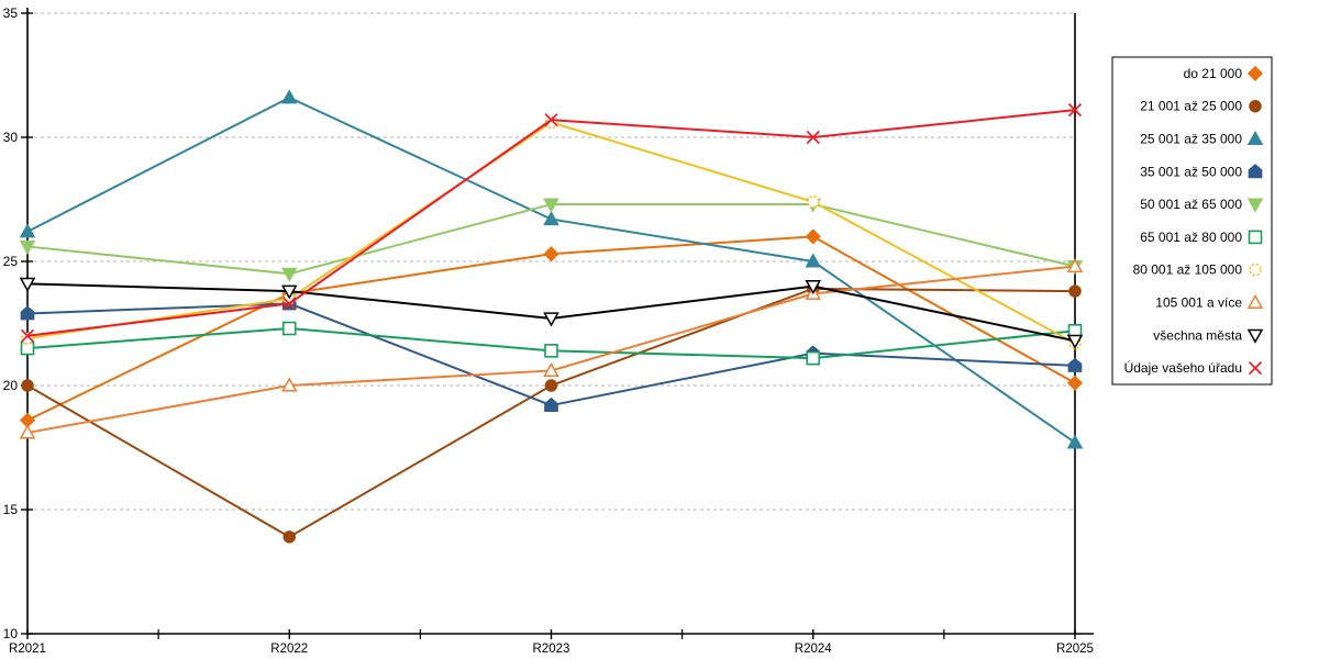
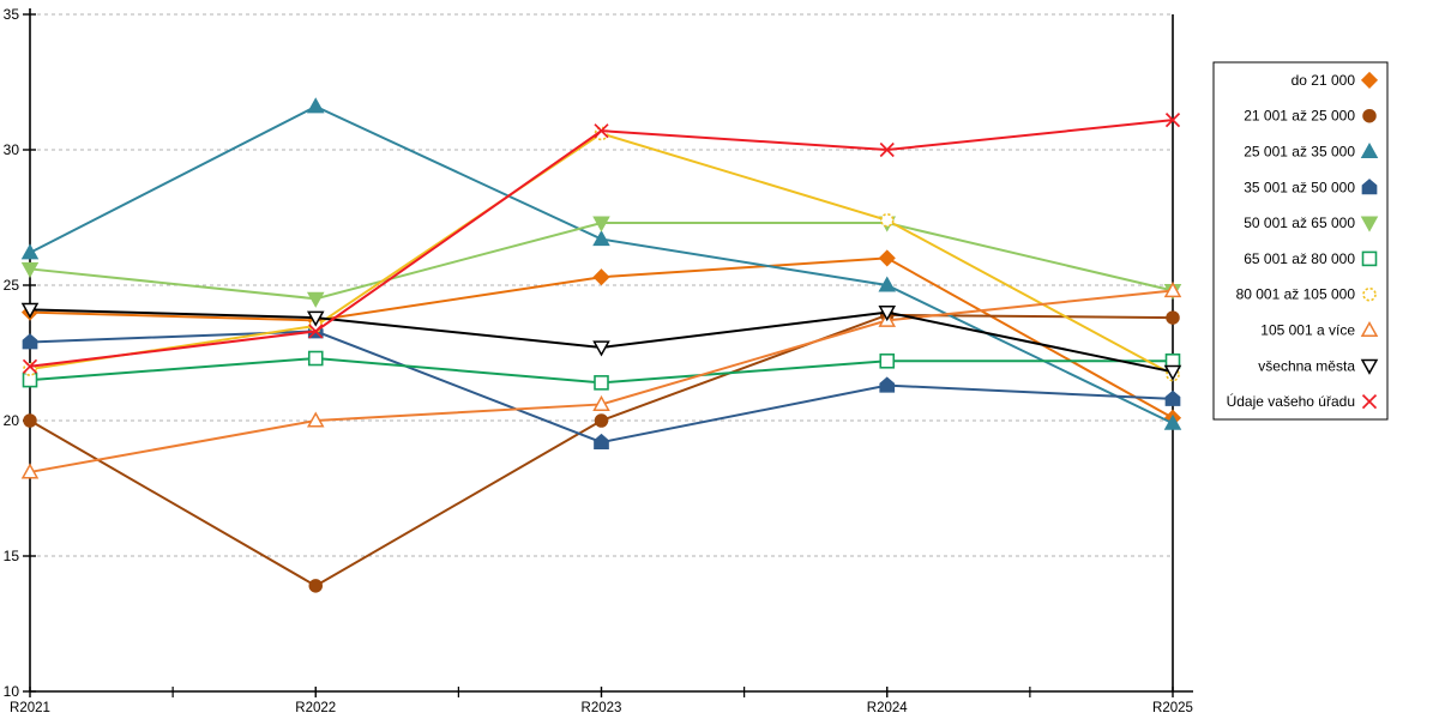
do 21 000/R2021: 18.6 -> 24.0
65 001 až 80 000/R2024: 21.1 -> 22.2
25 001 až 35 000/R2025: 17.7 -> 19.9
